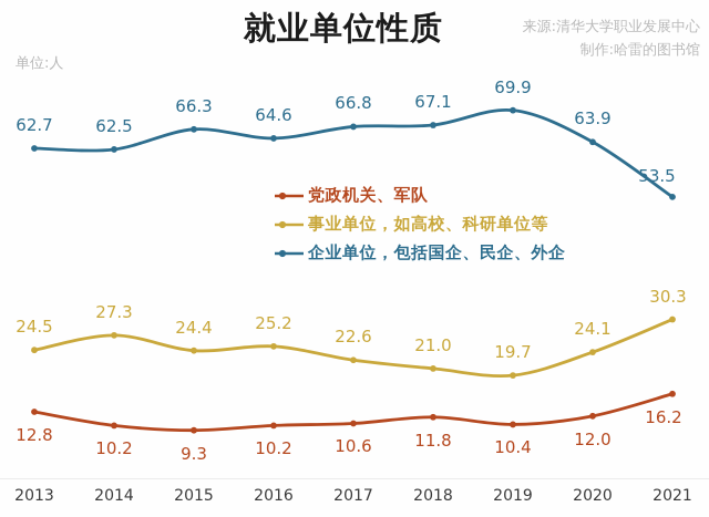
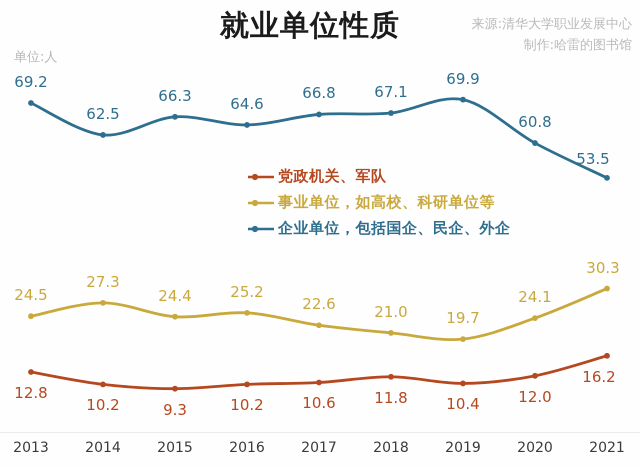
企业单位，包括国企、民企、外企/2013: 62.7 -> 69.2
企业单位，包括国企、民企、外企/2020: 63.9 -> 60.8
